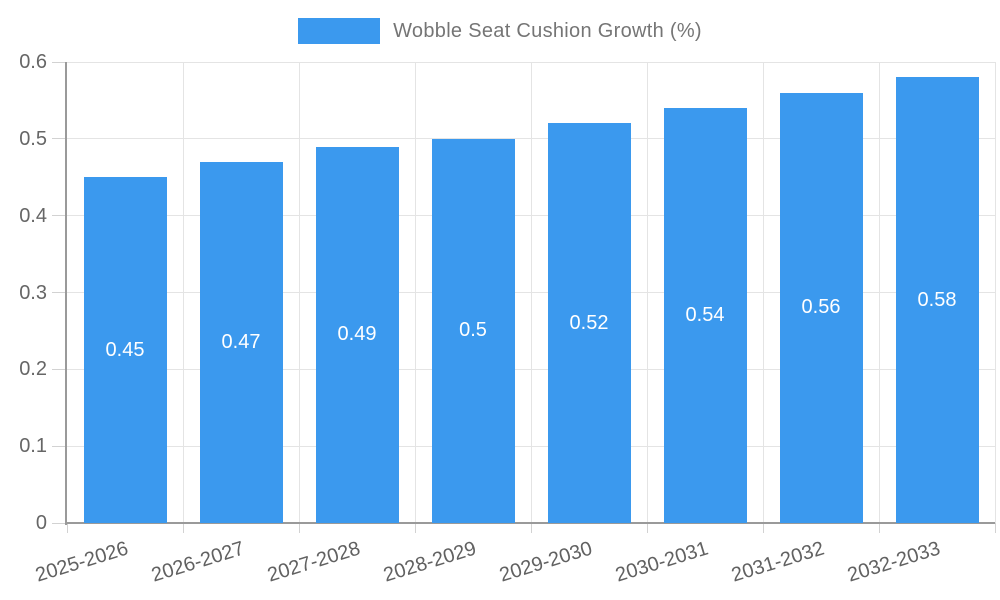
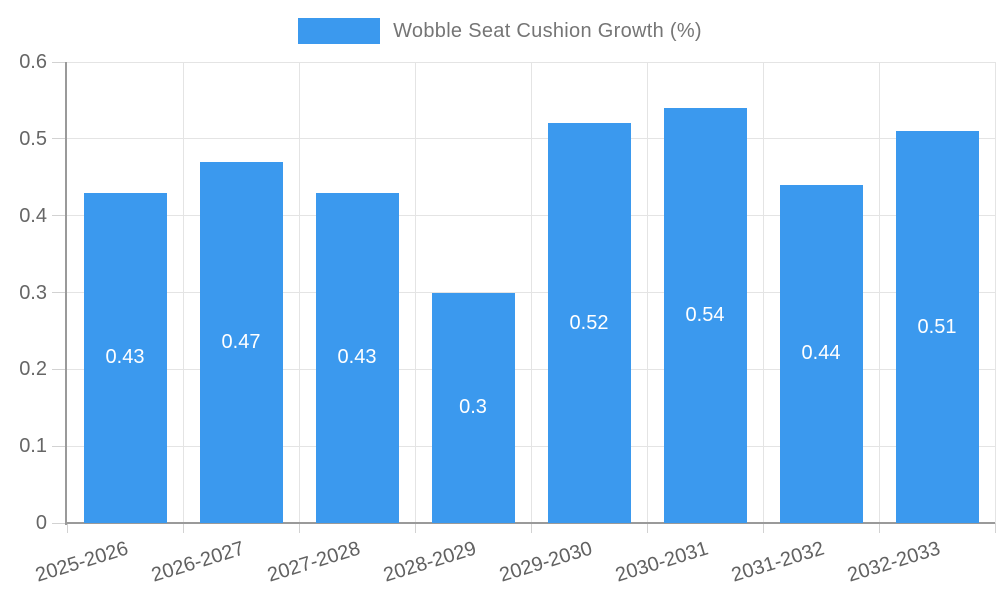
2025-2026: 0.45 -> 0.43
2027-2028: 0.49 -> 0.43
2028-2029: 0.5 -> 0.3
2031-2032: 0.56 -> 0.44
2032-2033: 0.58 -> 0.51
